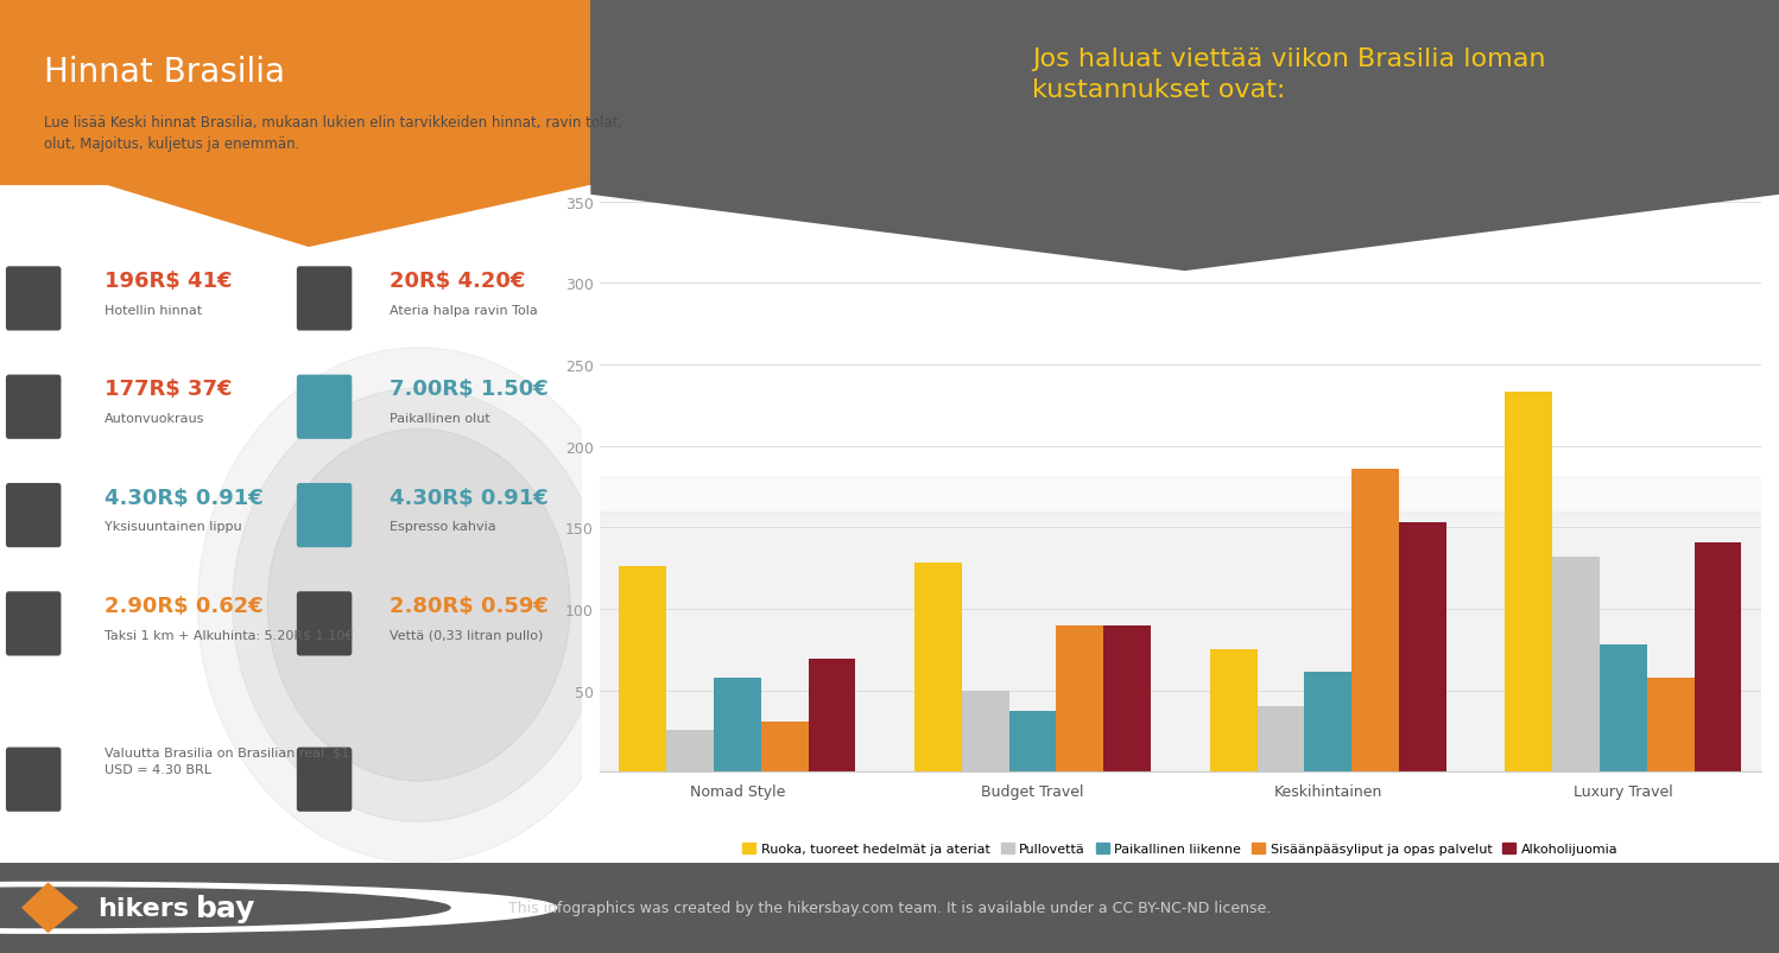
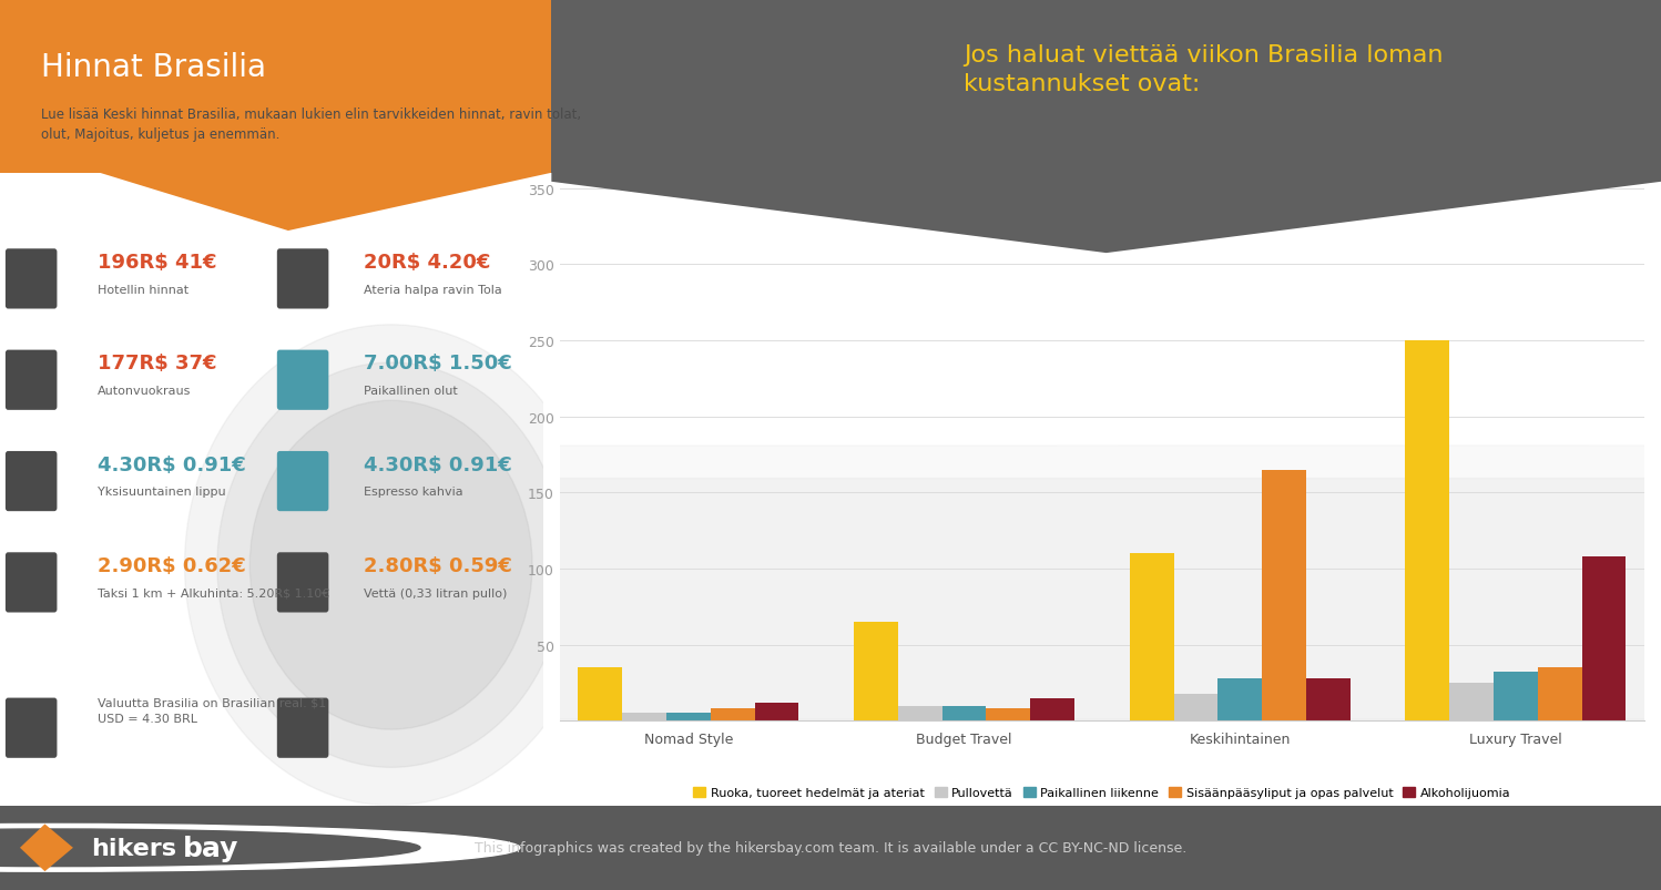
Ruoka, tuoreet hedelmät ja ateriat/Nomad Style: 126 -> 35
Pullovettä/Nomad Style: 26 -> 5
Paikallinen liikenne/Nomad Style: 58 -> 5
Sisäänpääsyliput ja opas palvelut/Nomad Style: 31 -> 8
Alkoholijuomia/Nomad Style: 69 -> 12
Ruoka, tuoreet hedelmät ja ateriat/Budget Travel: 128 -> 65
Pullovettä/Budget Travel: 50 -> 10
Paikallinen liikenne/Budget Travel: 37 -> 10
Sisäänpääsyliput ja opas palvelut/Budget Travel: 90 -> 8
Alkoholijuomia/Budget Travel: 90 -> 15
Ruoka, tuoreet hedelmät ja ateriat/Keskihintainen: 75 -> 110
Pullovettä/Keskihintainen: 40 -> 18
Paikallinen liikenne/Keskihintainen: 61 -> 28
Sisäänpääsyliput ja opas palvelut/Keskihintainen: 186 -> 165
Alkoholijuomia/Keskihintainen: 153 -> 28
Ruoka, tuoreet hedelmät ja ateriat/Luxury Travel: 233 -> 250
Pullovettä/Luxury Travel: 132 -> 25
Paikallinen liikenne/Luxury Travel: 78 -> 32
Sisäänpääsyliput ja opas palvelut/Luxury Travel: 58 -> 35
Alkoholijuomia/Luxury Travel: 141 -> 108
